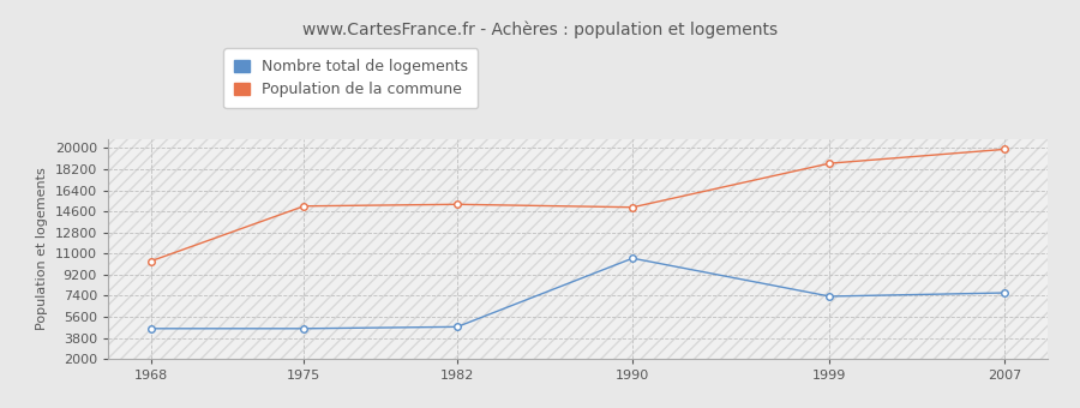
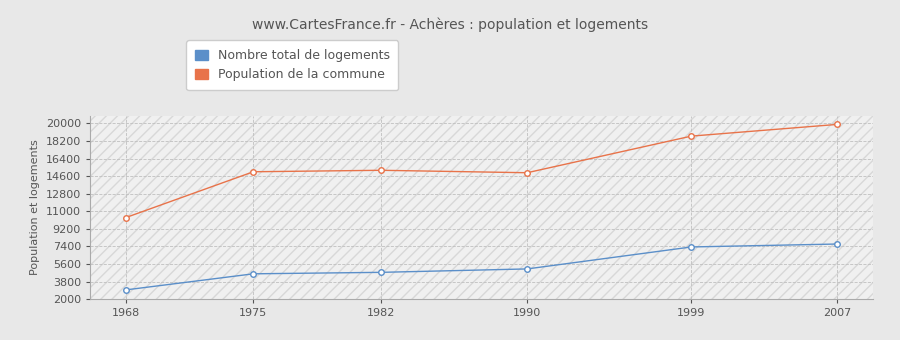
Nombre total de logements/1968: 4600 -> 3000
Nombre total de logements/1990: 10600 -> 5100
